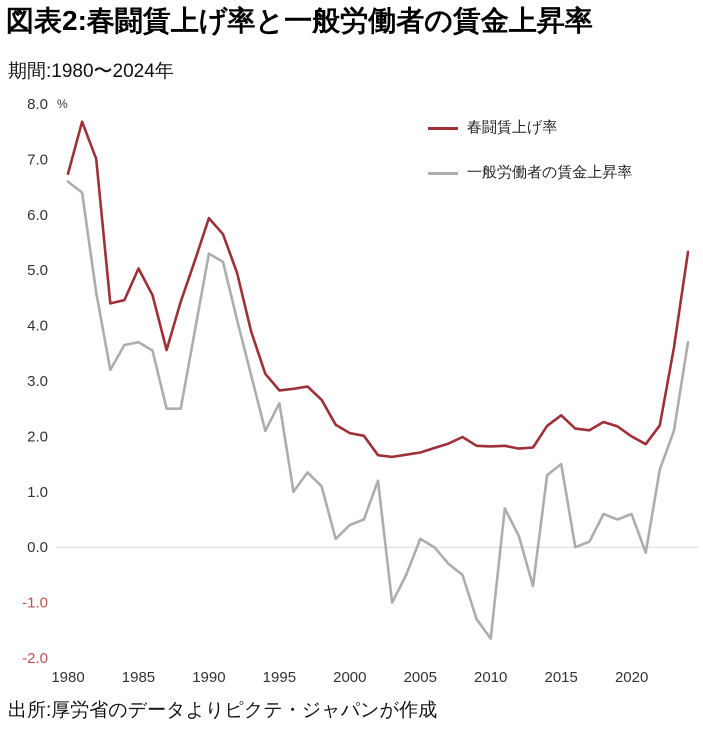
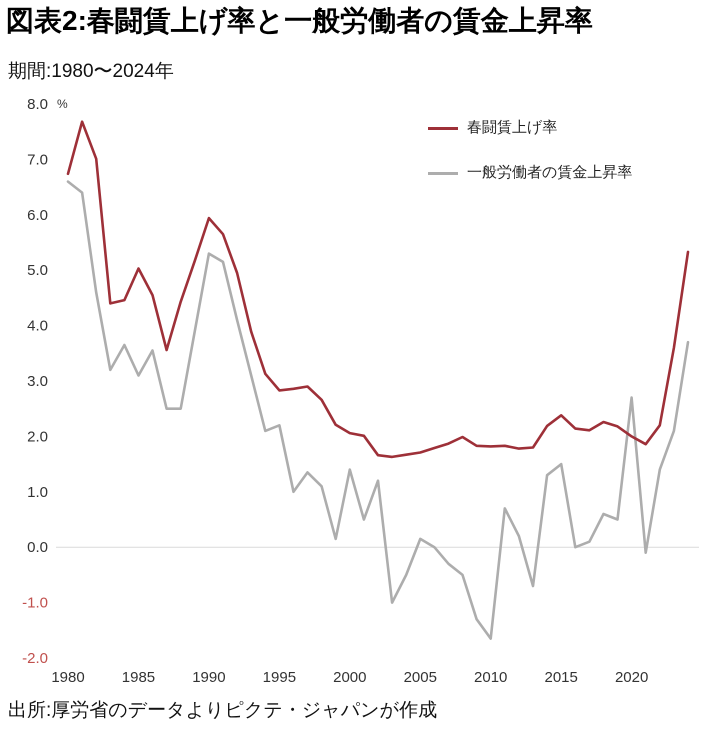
一般労働者の賃金上昇率/1985: 3.7 -> 3.1
一般労働者の賃金上昇率/1995: 2.6 -> 2.2
一般労働者の賃金上昇率/2000: 0.4 -> 1.4
一般労働者の賃金上昇率/2020: 0.6 -> 2.7
